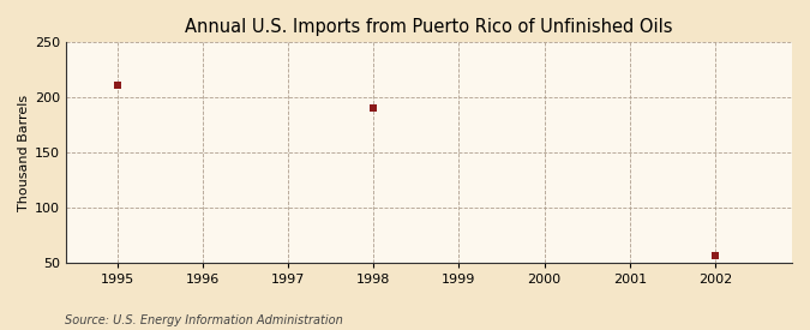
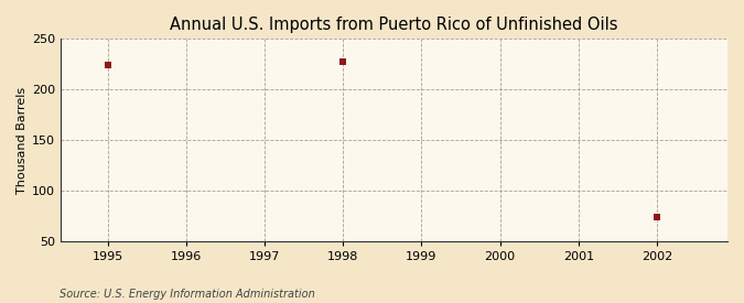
1995: 211 -> 224
1998: 191 -> 228
2002: 57 -> 74
